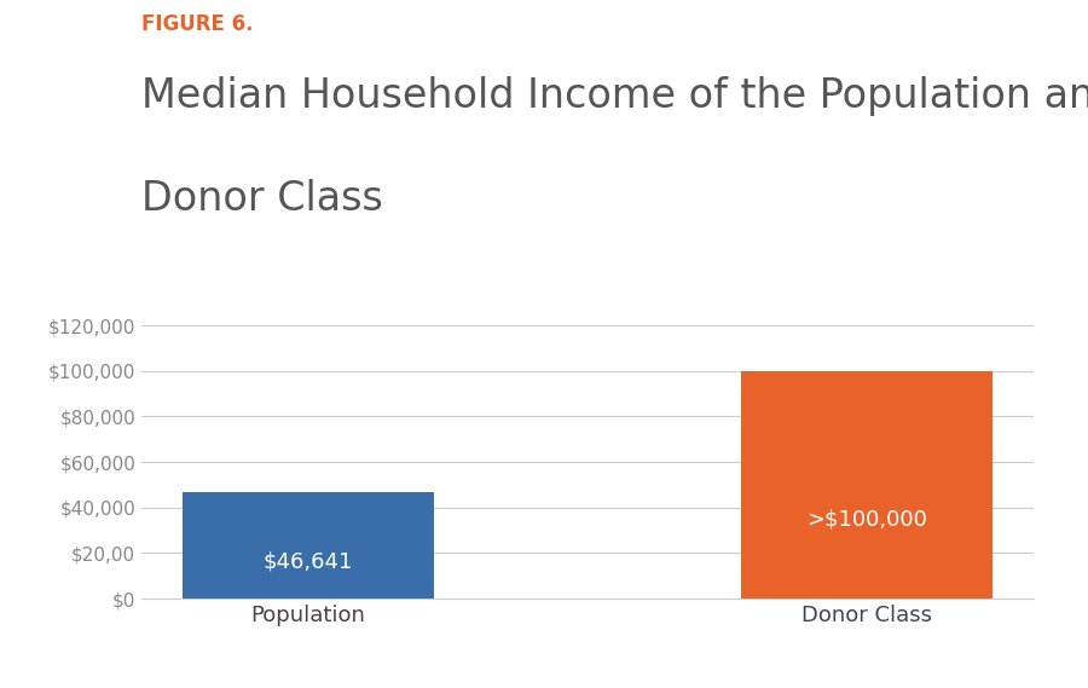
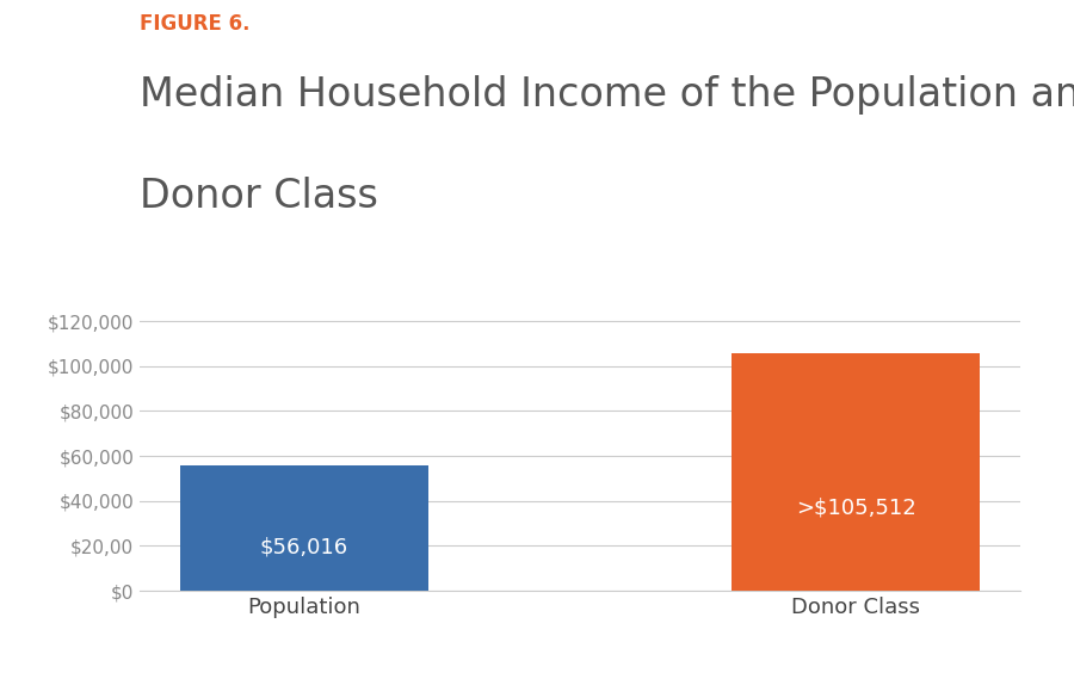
Population: $46,641 -> $56,016
Donor Class: >$100,000 -> >$105,512
